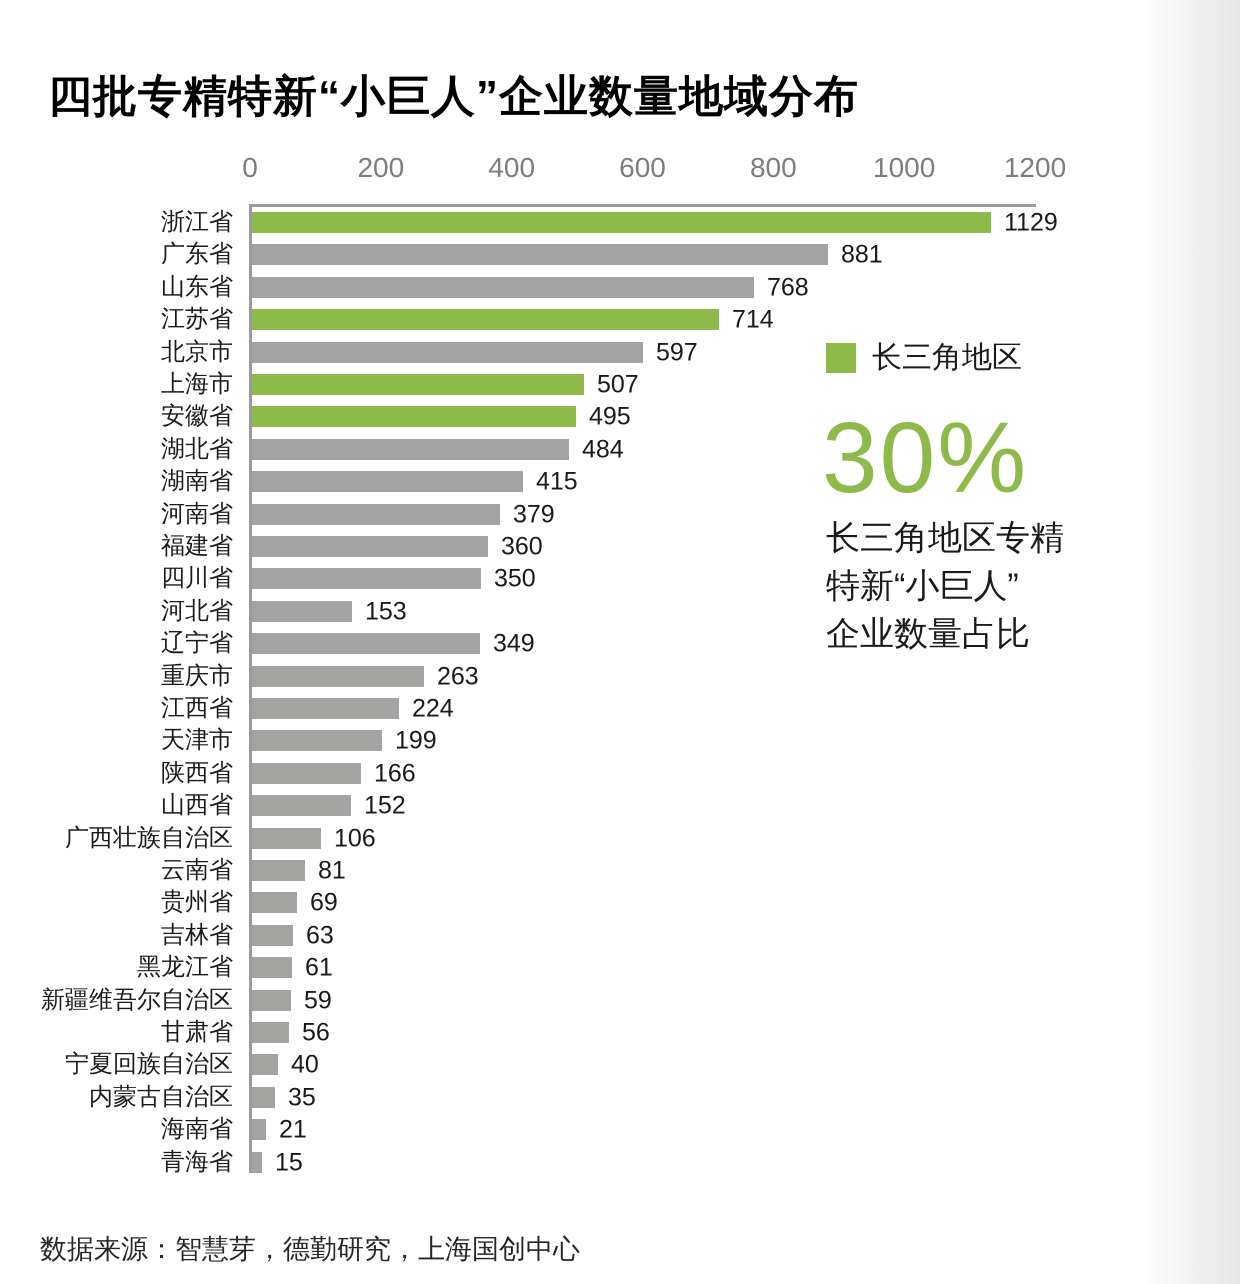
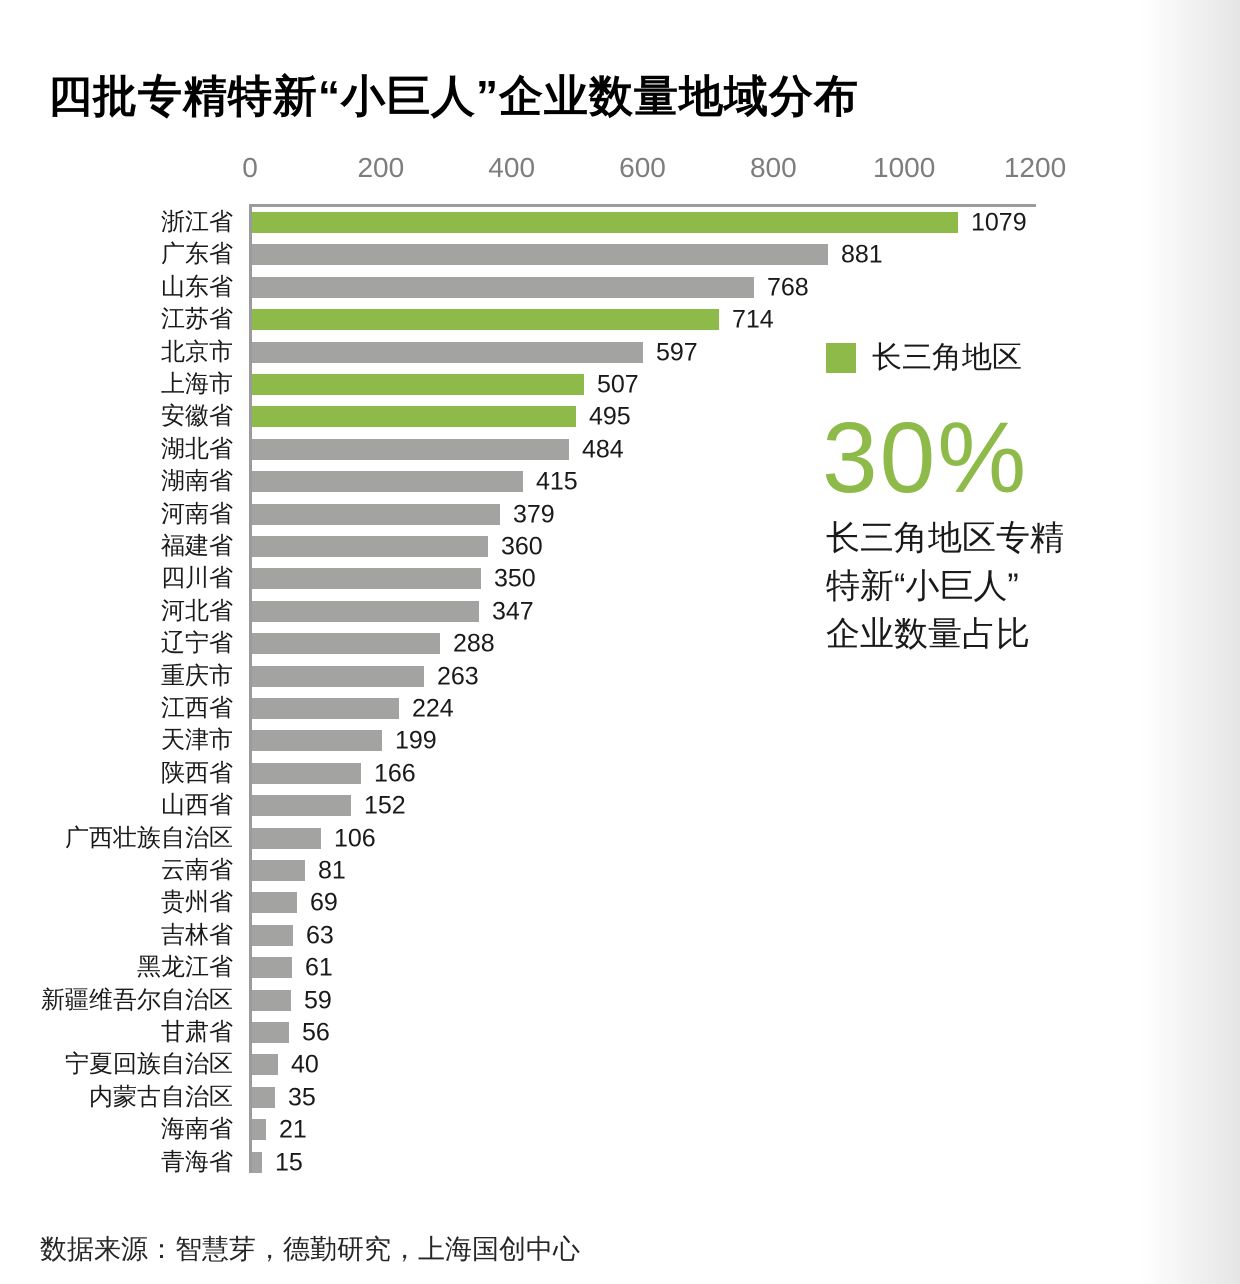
浙江省: 1129 -> 1079
河北省: 153 -> 347
辽宁省: 349 -> 288
